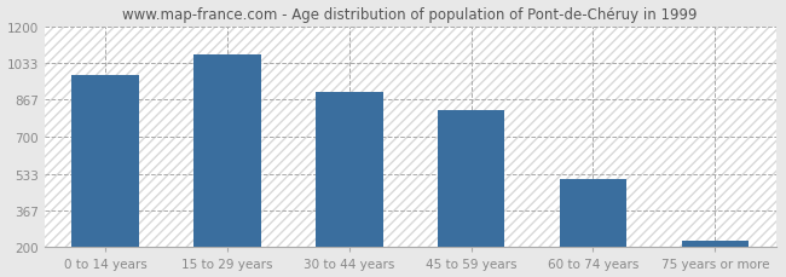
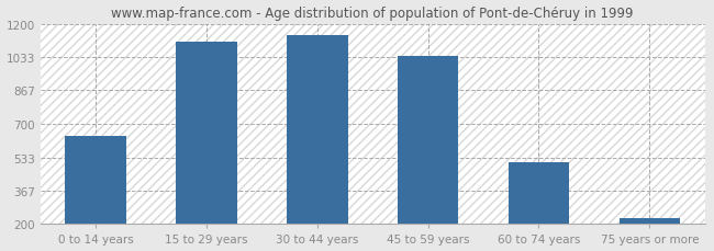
0 to 14 years: 980 -> 640
15 to 29 years: 1070 -> 1110
30 to 44 years: 900 -> 1140
45 to 59 years: 820 -> 1040
